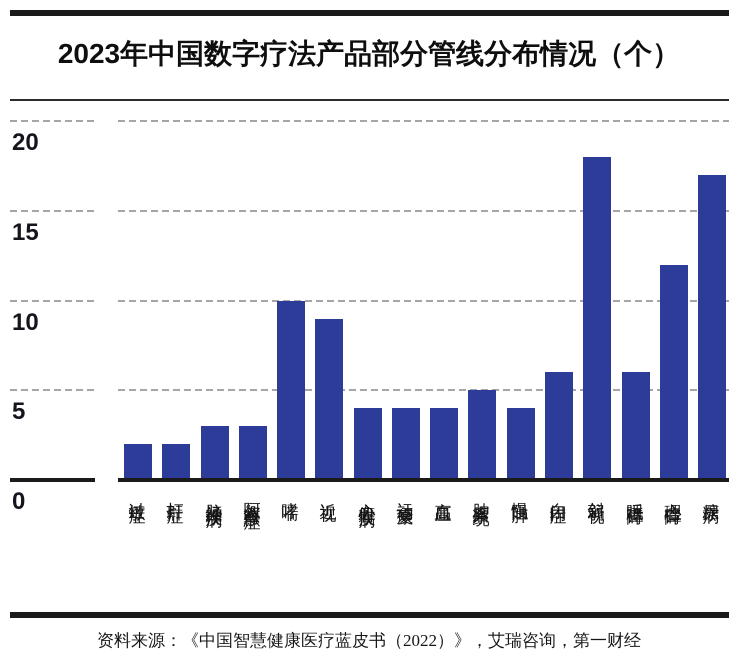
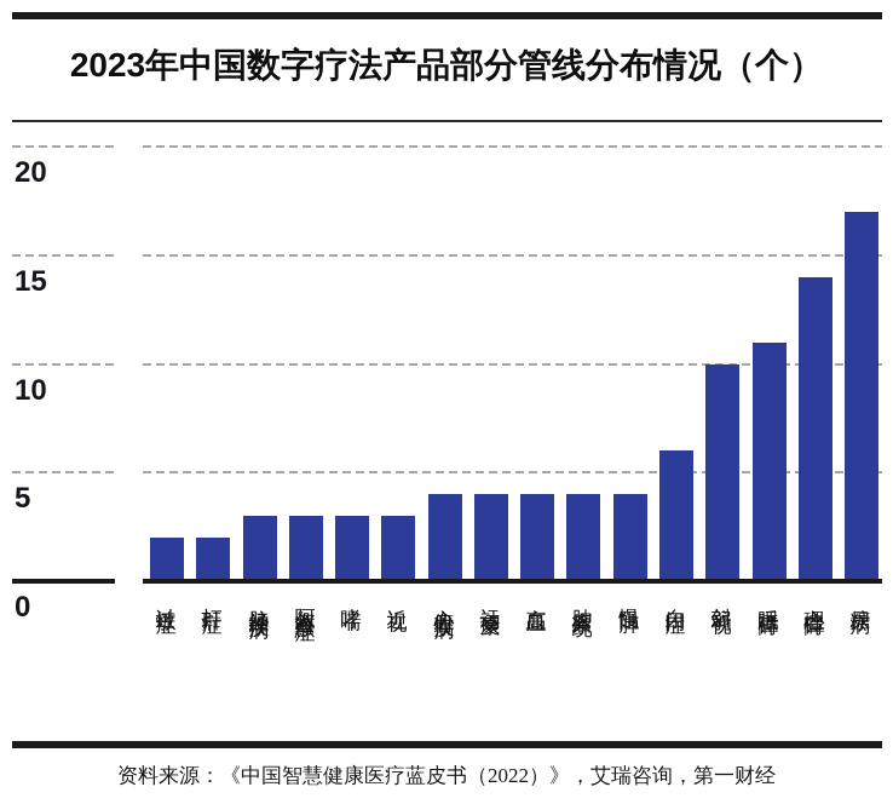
哮喘: 10 -> 3
近视: 9 -> 3
肿瘤系统: 5 -> 4
斜弱视: 18 -> 10
睡眠障碍: 6 -> 11
心理障碍: 12 -> 14
